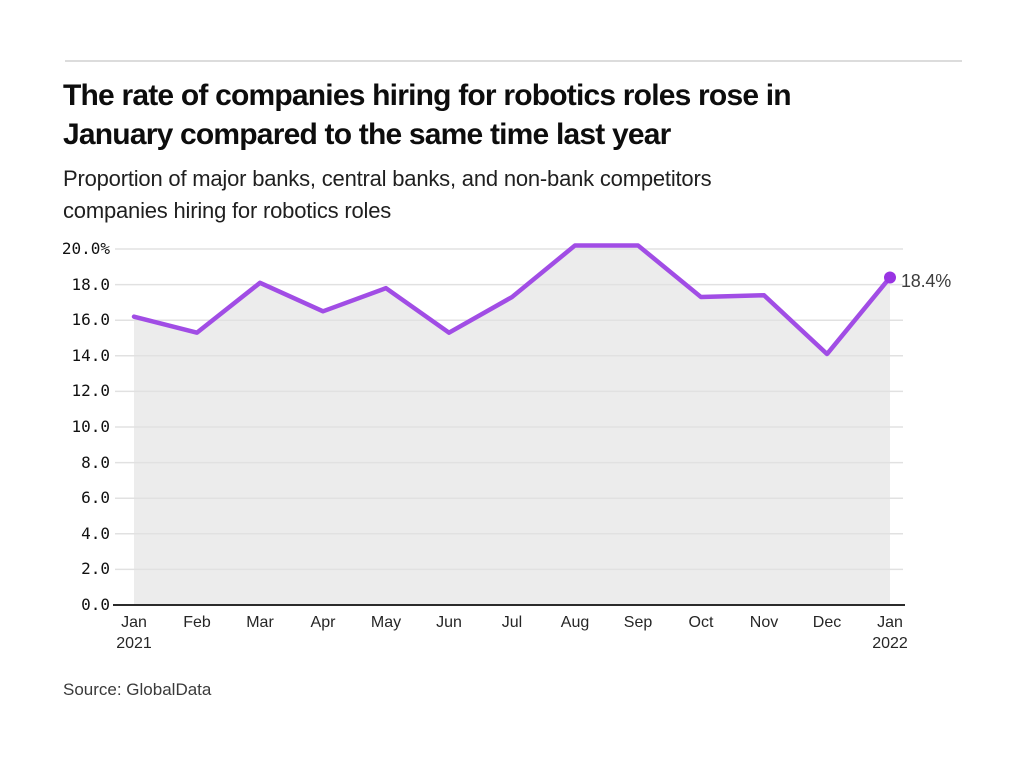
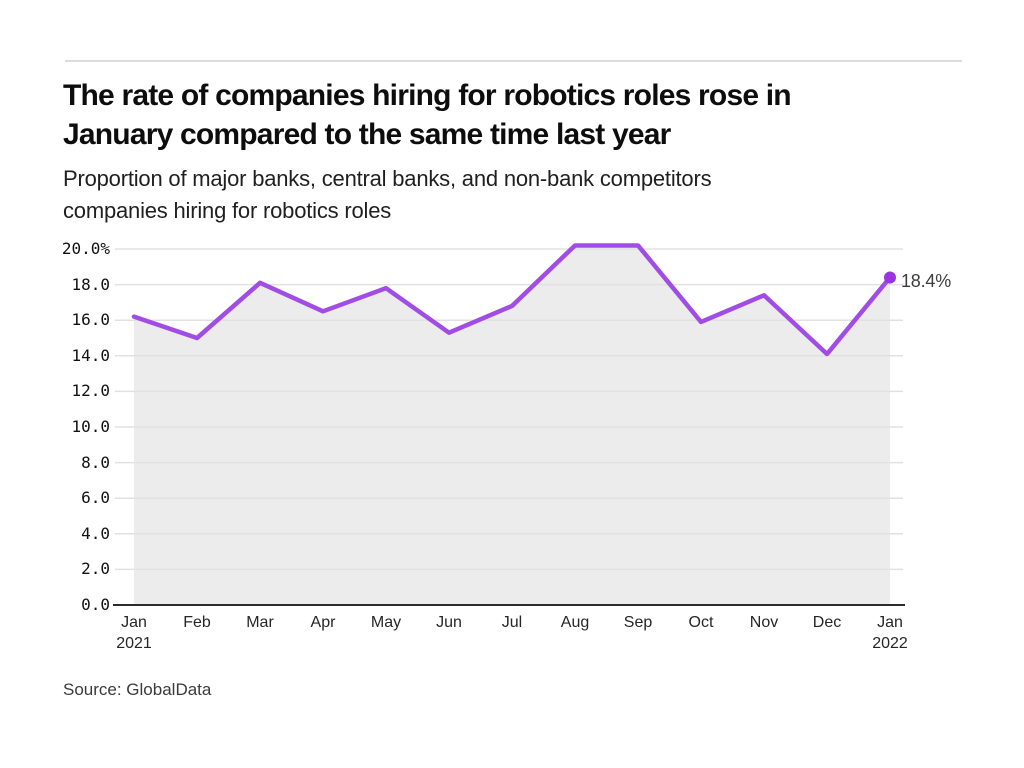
Feb: 15.3% -> 15.0%
Jul: 17.3% -> 16.8%
Oct: 17.3% -> 15.9%
